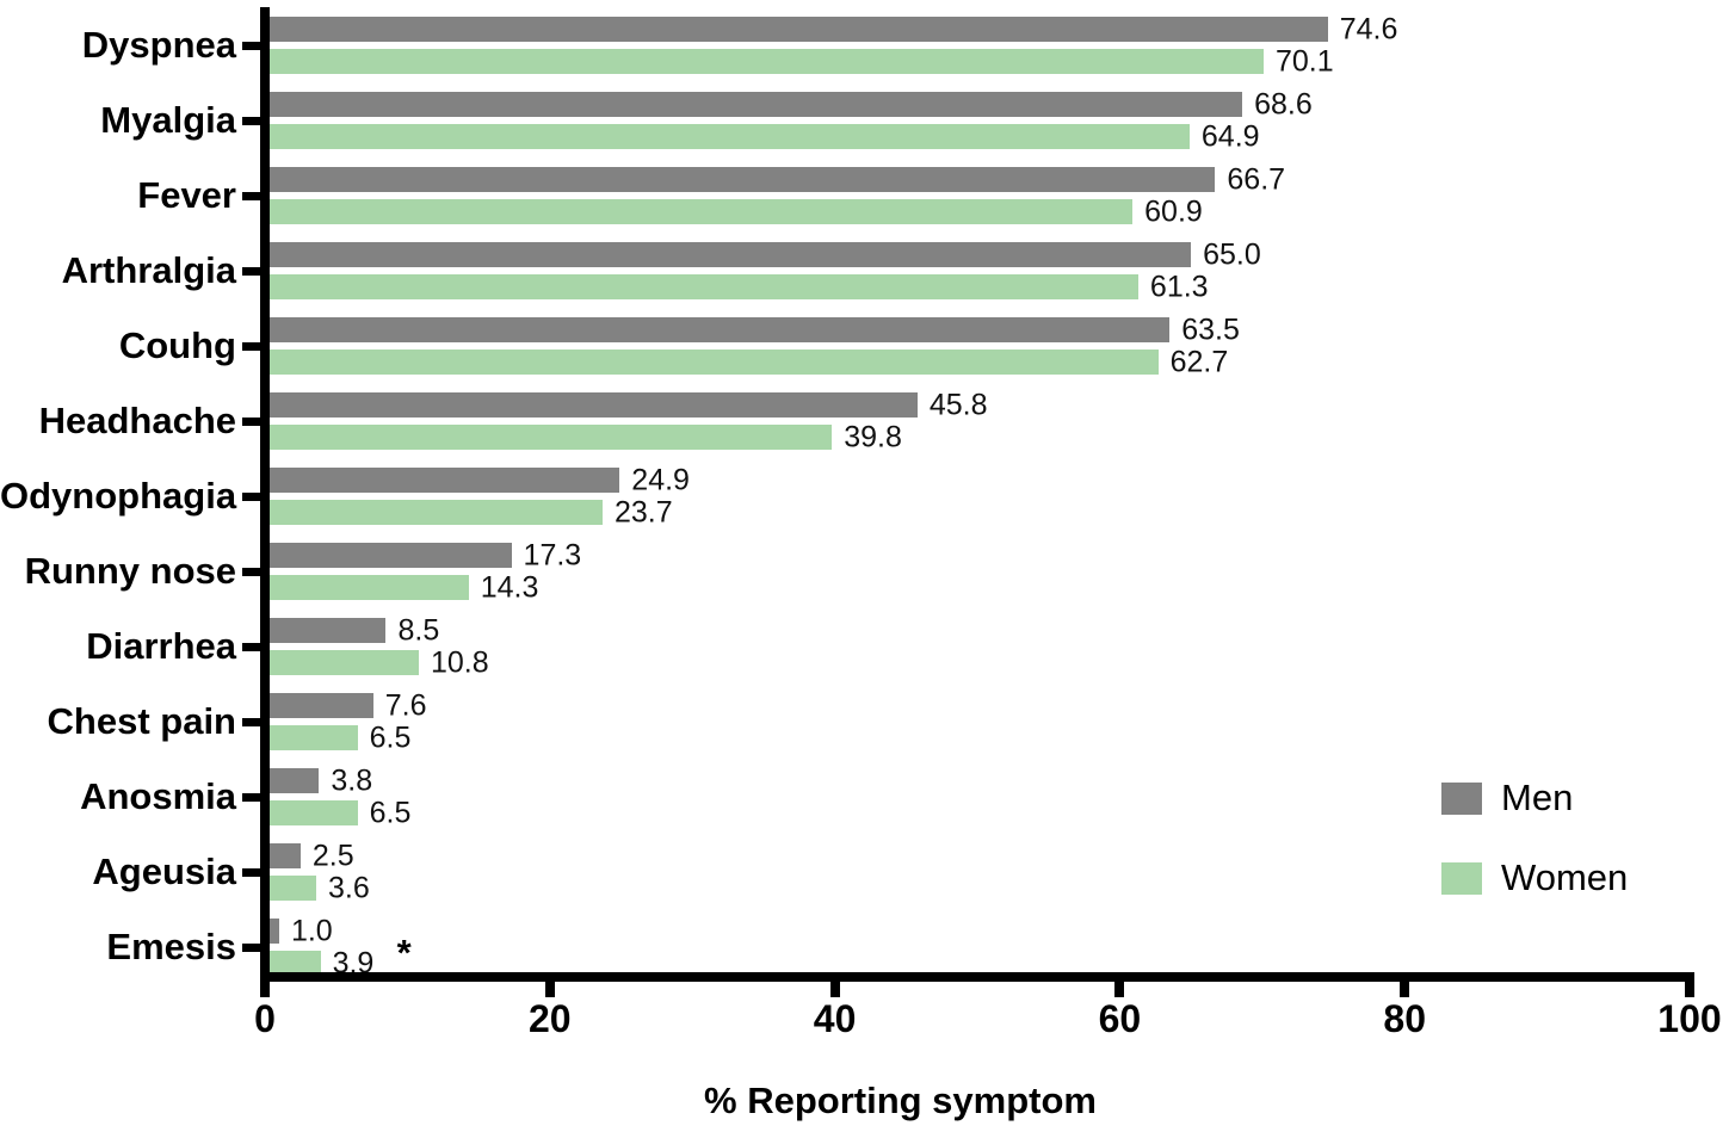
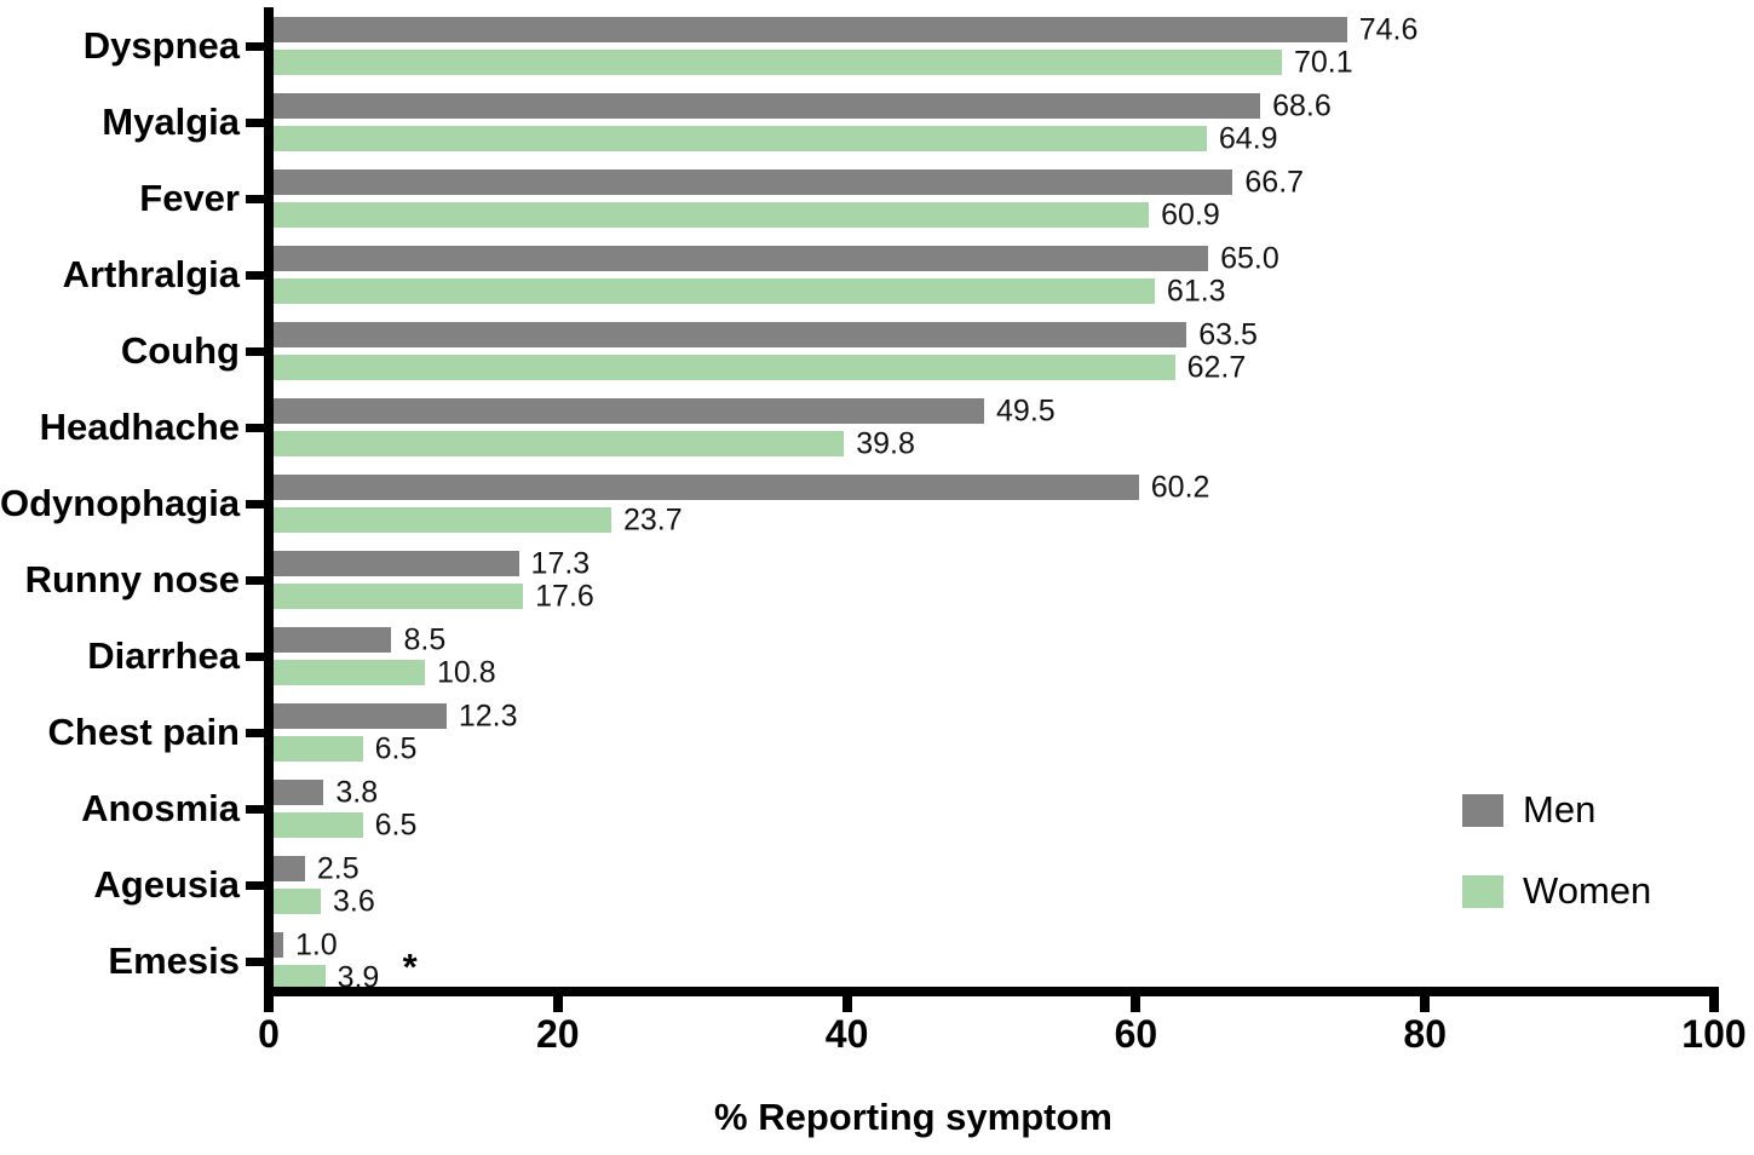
Men/Headhache: 45.8 -> 49.5
Men/Odynophagia: 24.9 -> 60.2
Women/Runny nose: 14.3 -> 17.6
Men/Chest pain: 7.6 -> 12.3
